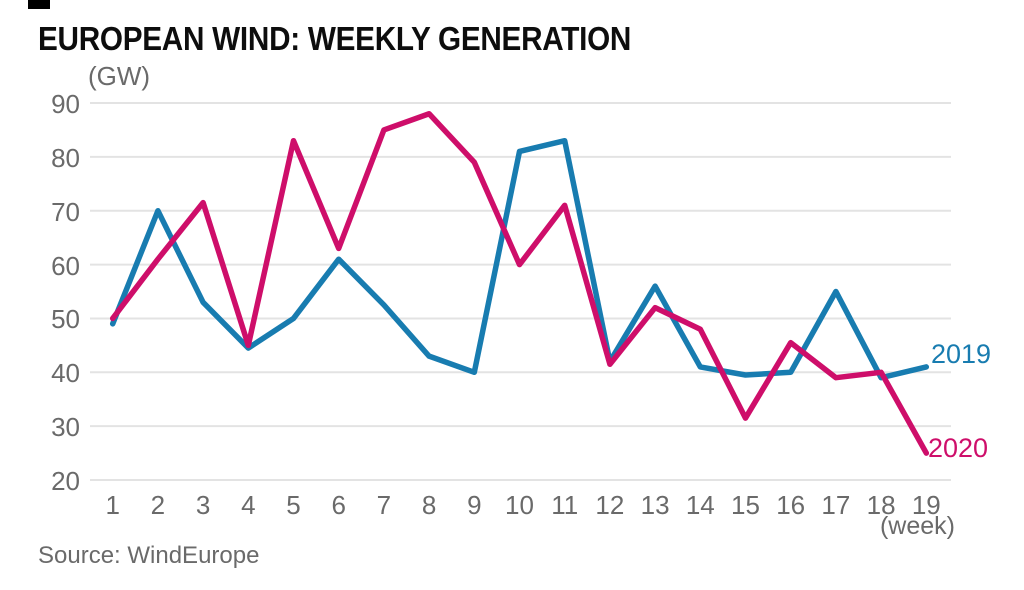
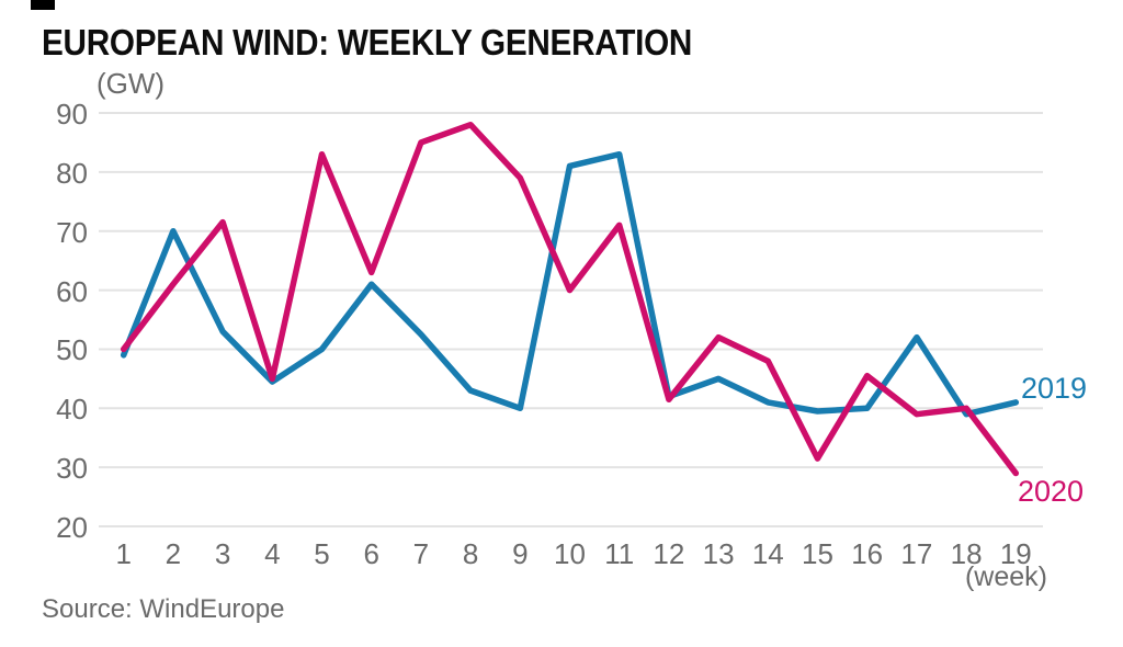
2019/13: 56 -> 45
2019/17: 55 -> 52
2020/19: 25 -> 29
